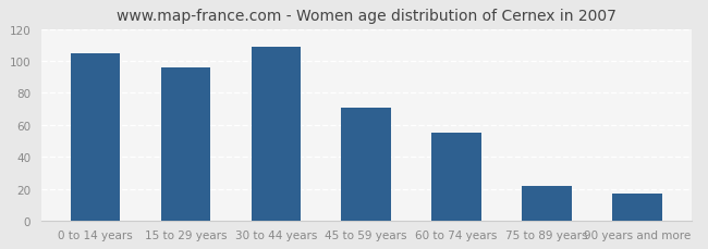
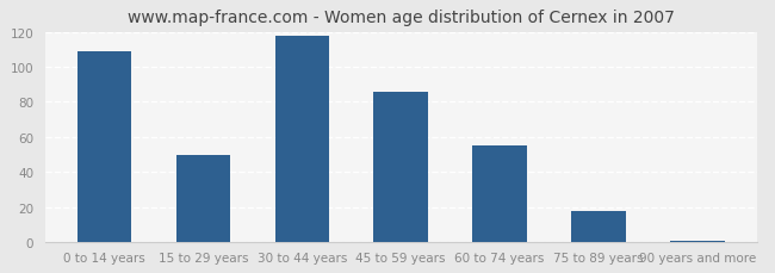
0 to 14 years: 105 -> 109
15 to 29 years: 96 -> 50
30 to 44 years: 109 -> 118
45 to 59 years: 71 -> 86
75 to 89 years: 22 -> 18
90 years and more: 17 -> 1
